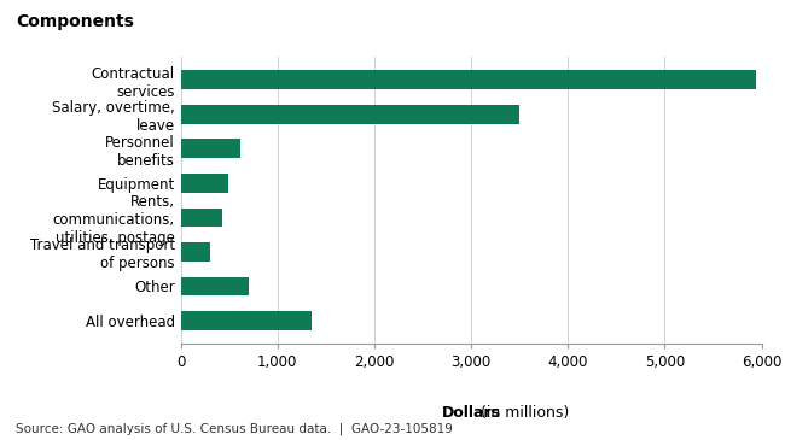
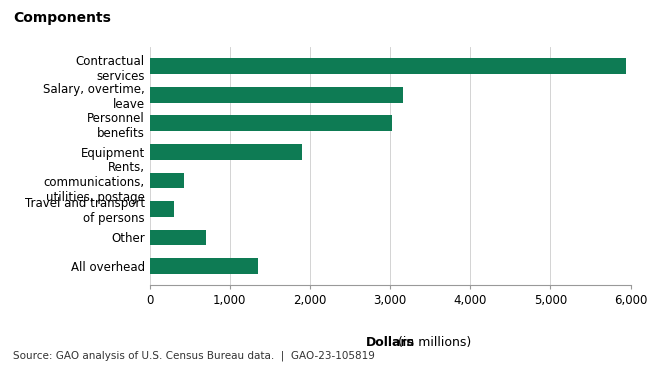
Salary, overtime, leave: 3,500 -> 3,160
Personnel benefits: 620 -> 3,020
Equipment: 490 -> 1,900
